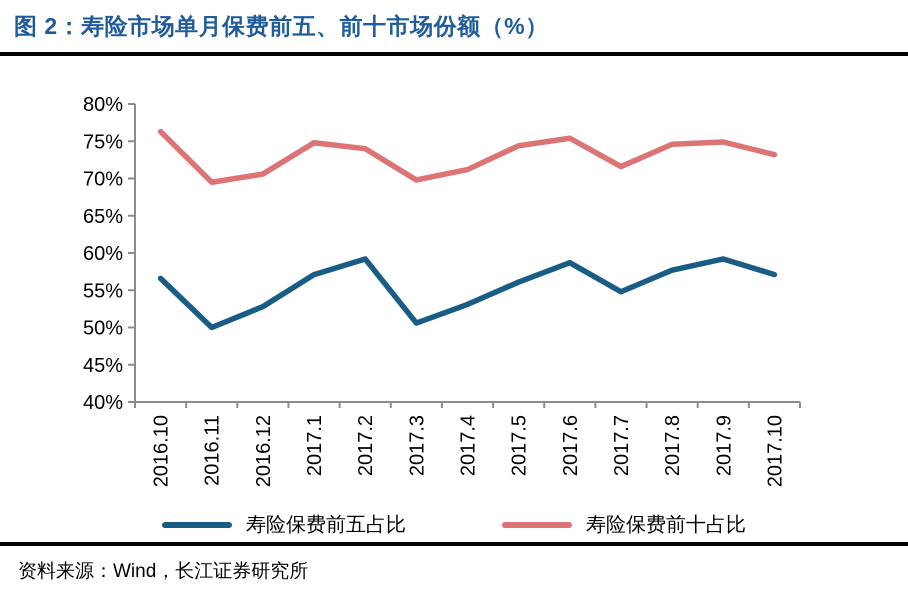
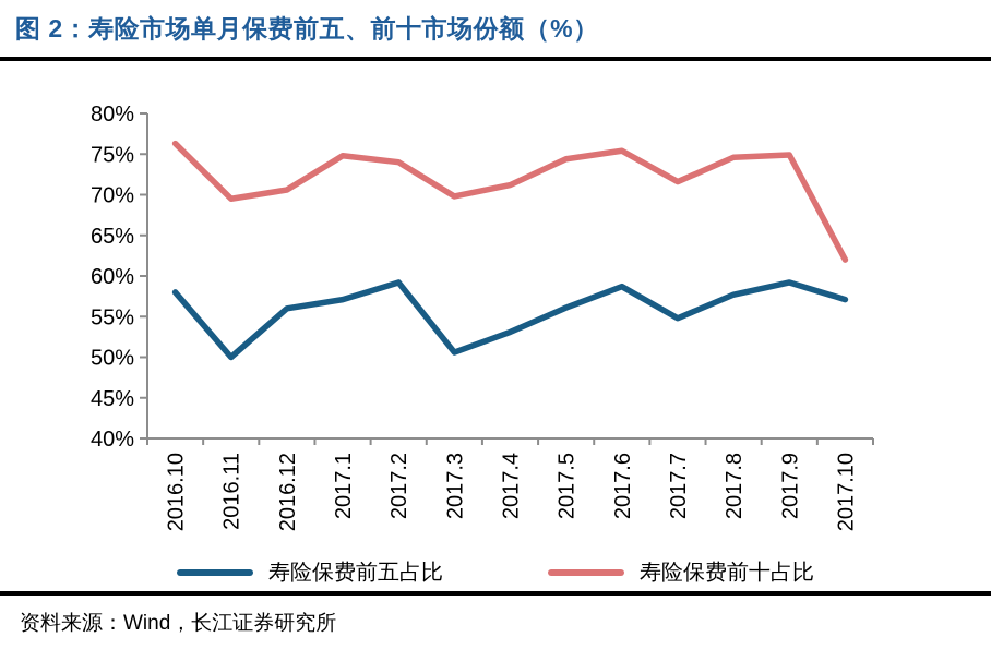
寿险保费前五占比/2016.10: 57% -> 58%
寿险保费前五占比/2016.12: 53% -> 56%
寿险保费前十占比/2017.10: 73% -> 62%
